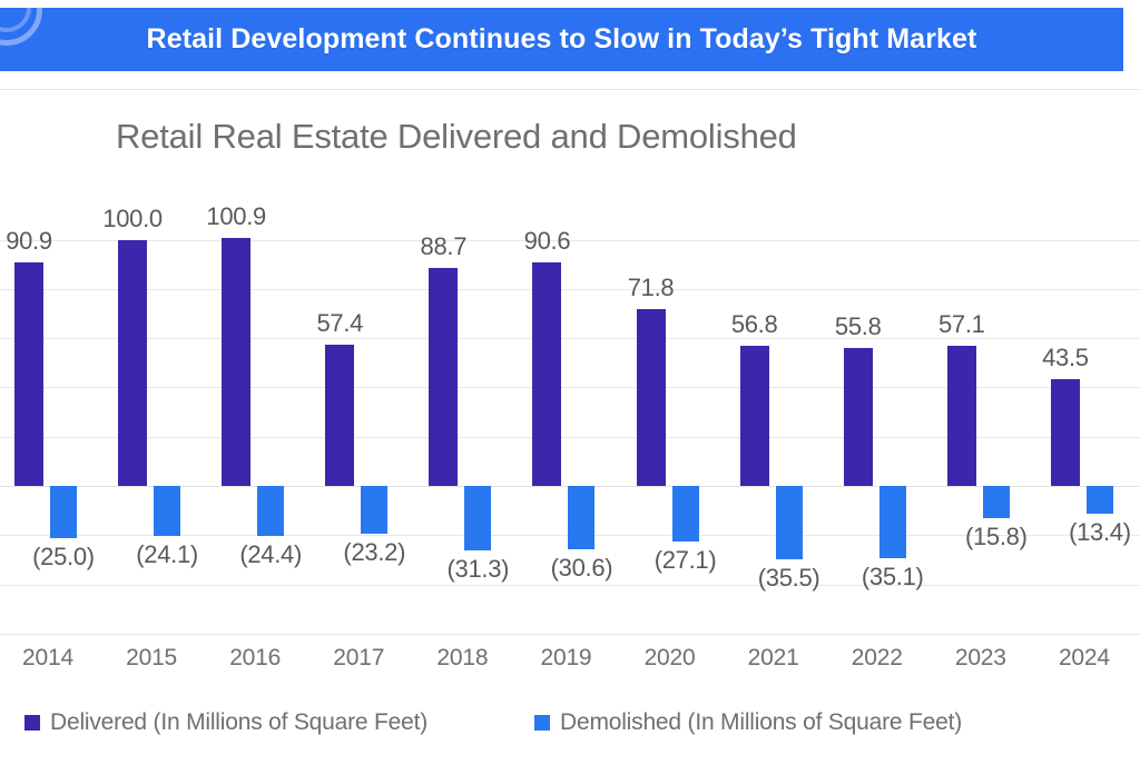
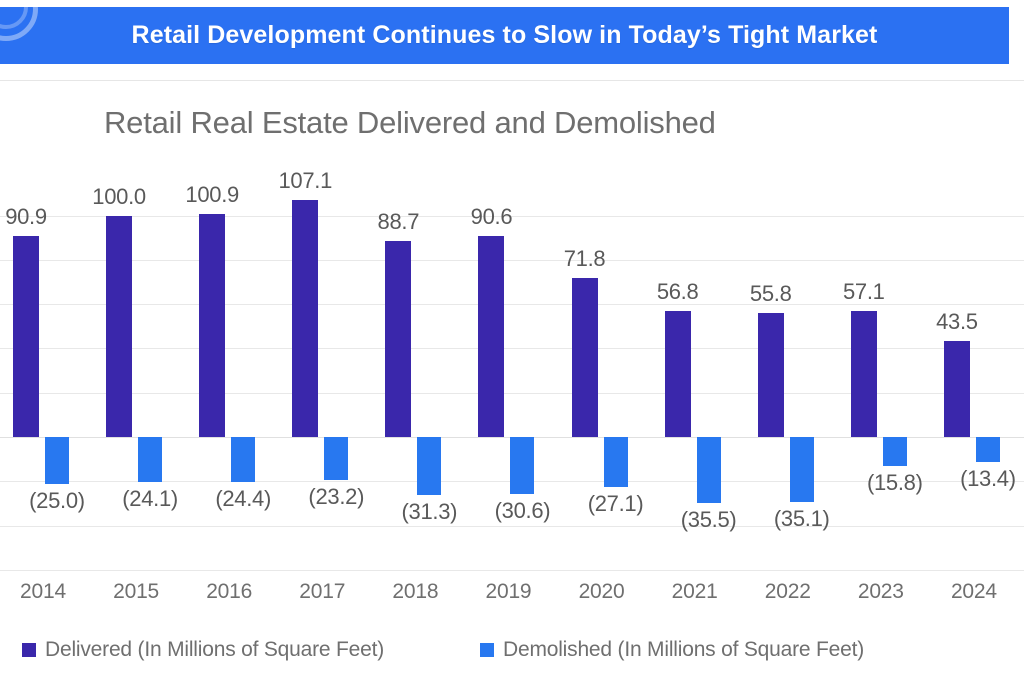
Delivered (In Millions of Square Feet)/2017: 57.4 -> 107.1
